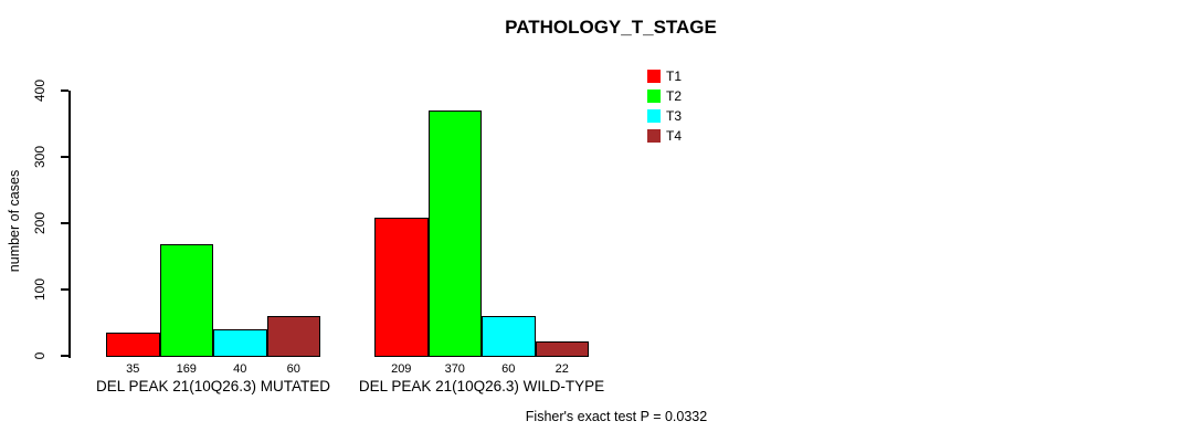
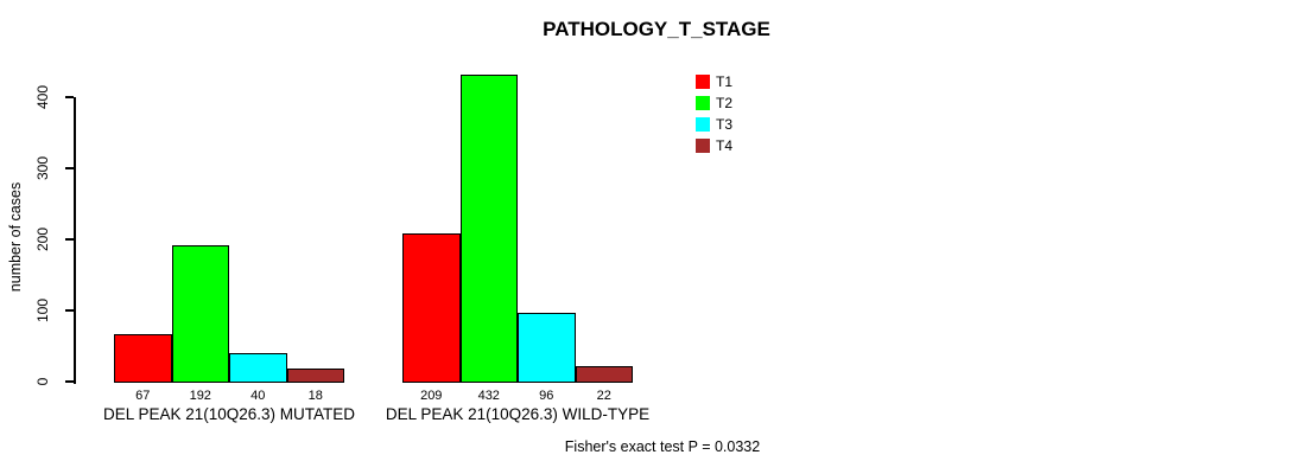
T1/DEL PEAK 21(10Q26.3) MUTATED: 35 -> 67
T2/DEL PEAK 21(10Q26.3) MUTATED: 169 -> 192
T4/DEL PEAK 21(10Q26.3) MUTATED: 60 -> 18
T2/DEL PEAK 21(10Q26.3) WILD-TYPE: 370 -> 432
T3/DEL PEAK 21(10Q26.3) WILD-TYPE: 60 -> 96
